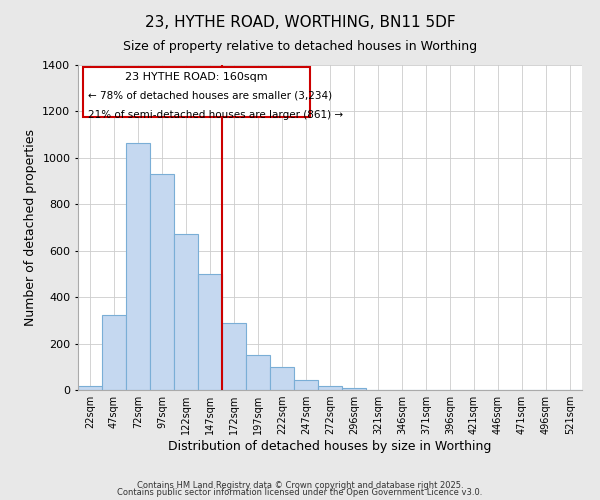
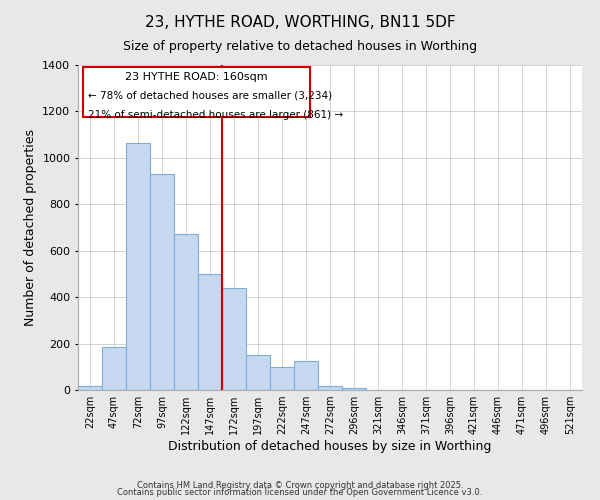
47sqm: 325 -> 185
172sqm: 290 -> 440
247sqm: 45 -> 125
